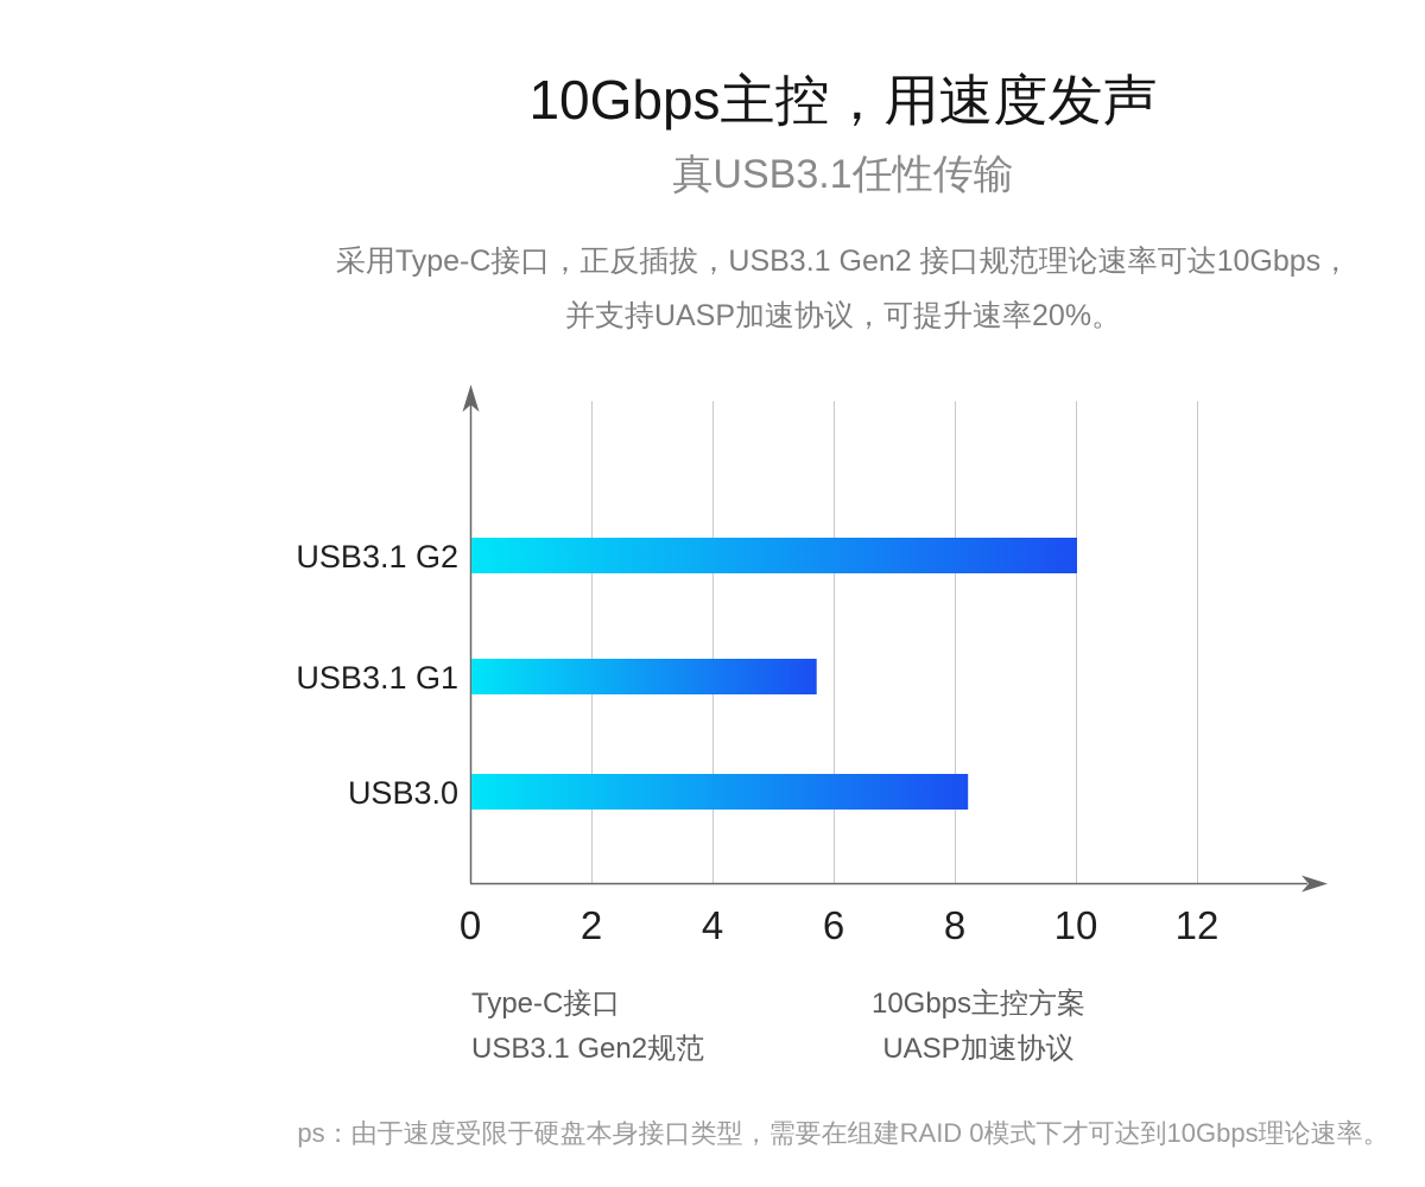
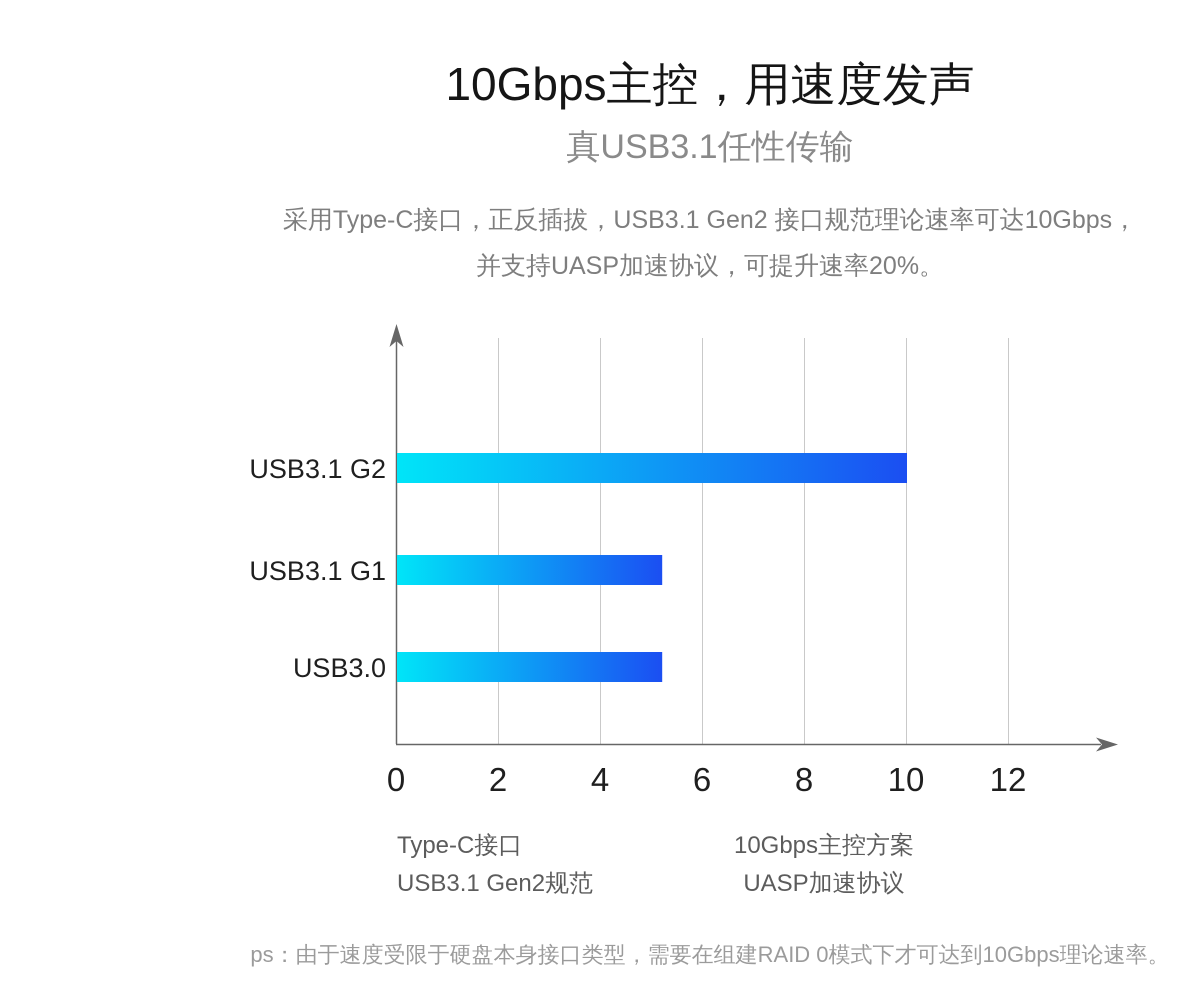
USB3.1 G1: 5.7 -> 5.2
USB3.0: 8.2 -> 5.2
